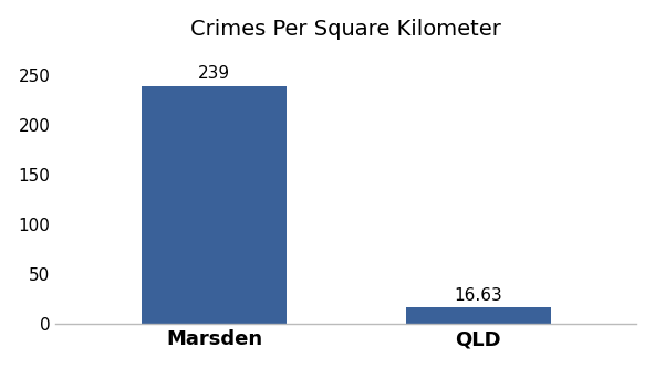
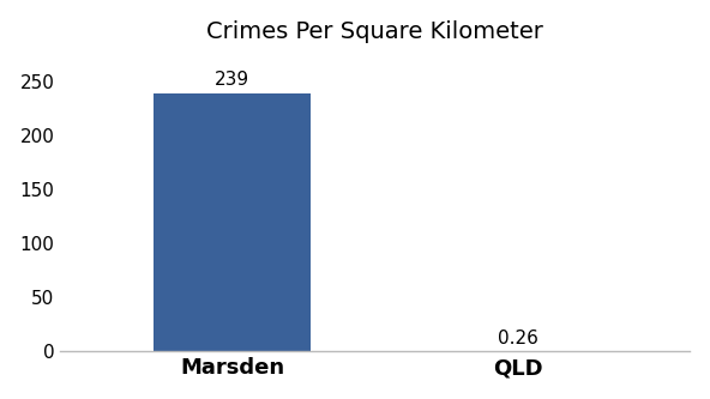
QLD: 16.63 -> 0.26
